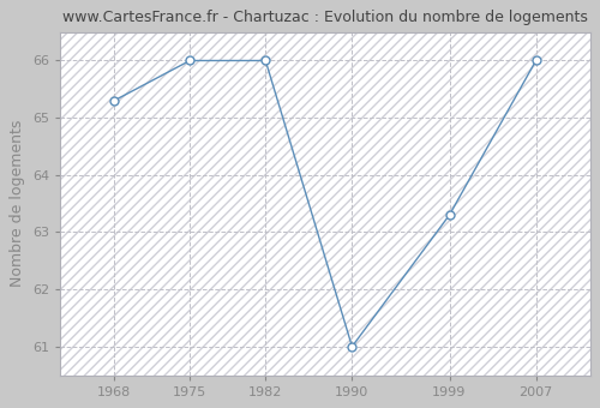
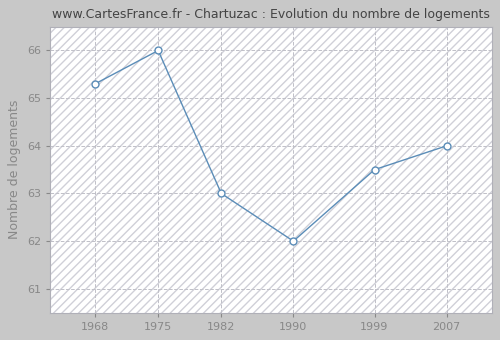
1982: 66.0 -> 63.0
1990: 61.0 -> 62.0
1999: 63.3 -> 63.5
2007: 66.0 -> 64.0
